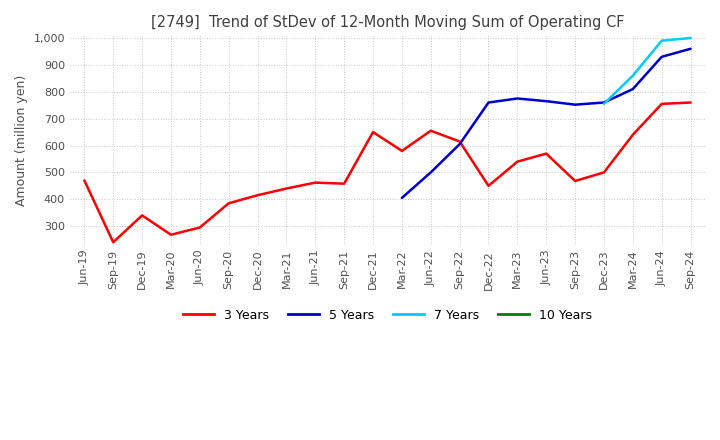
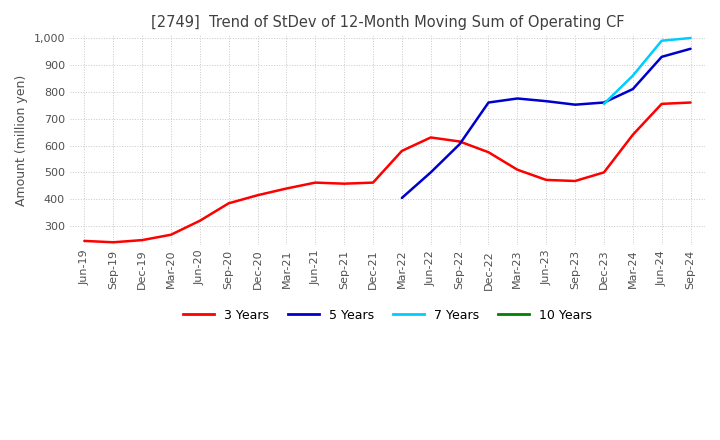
3 Years/Jun-19: 470 -> 245
3 Years/Dec-19: 340 -> 248
3 Years/Jun-20: 295 -> 320
3 Years/Dec-21: 650 -> 462
3 Years/Jun-22: 655 -> 630
3 Years/Dec-22: 450 -> 575
3 Years/Mar-23: 540 -> 510
3 Years/Jun-23: 570 -> 472
